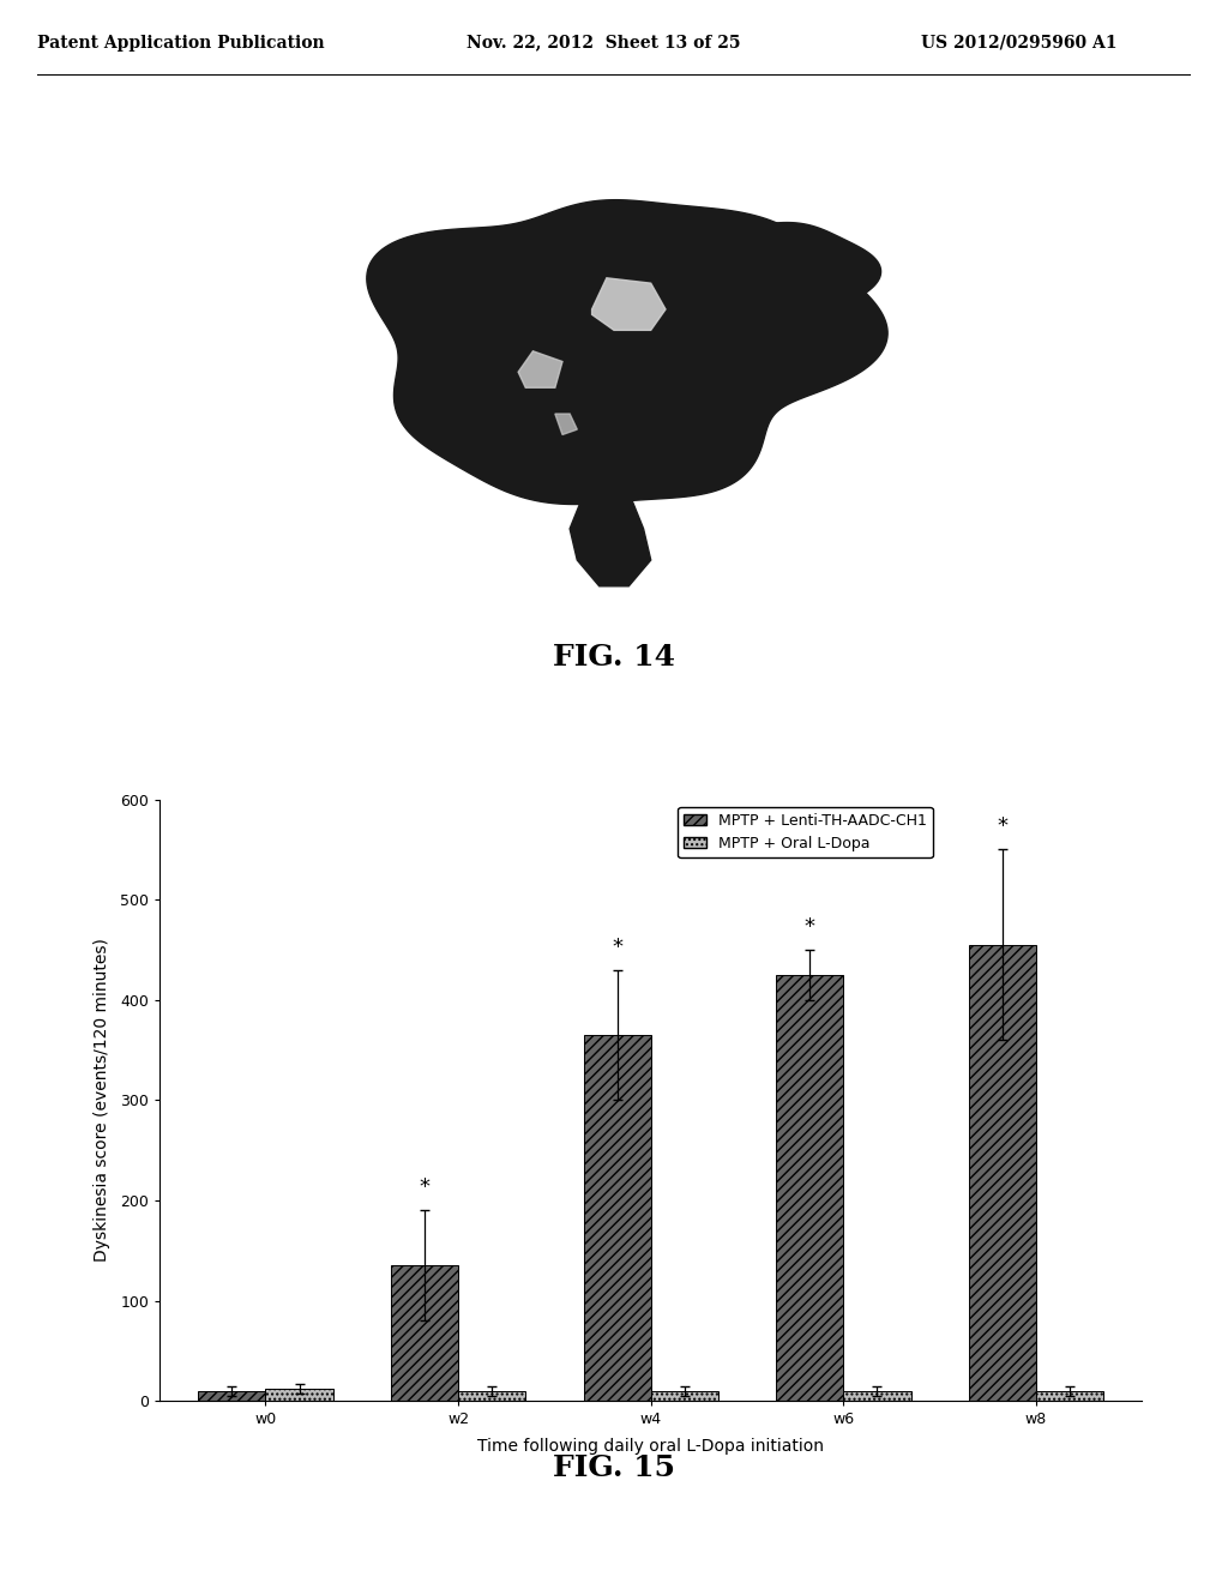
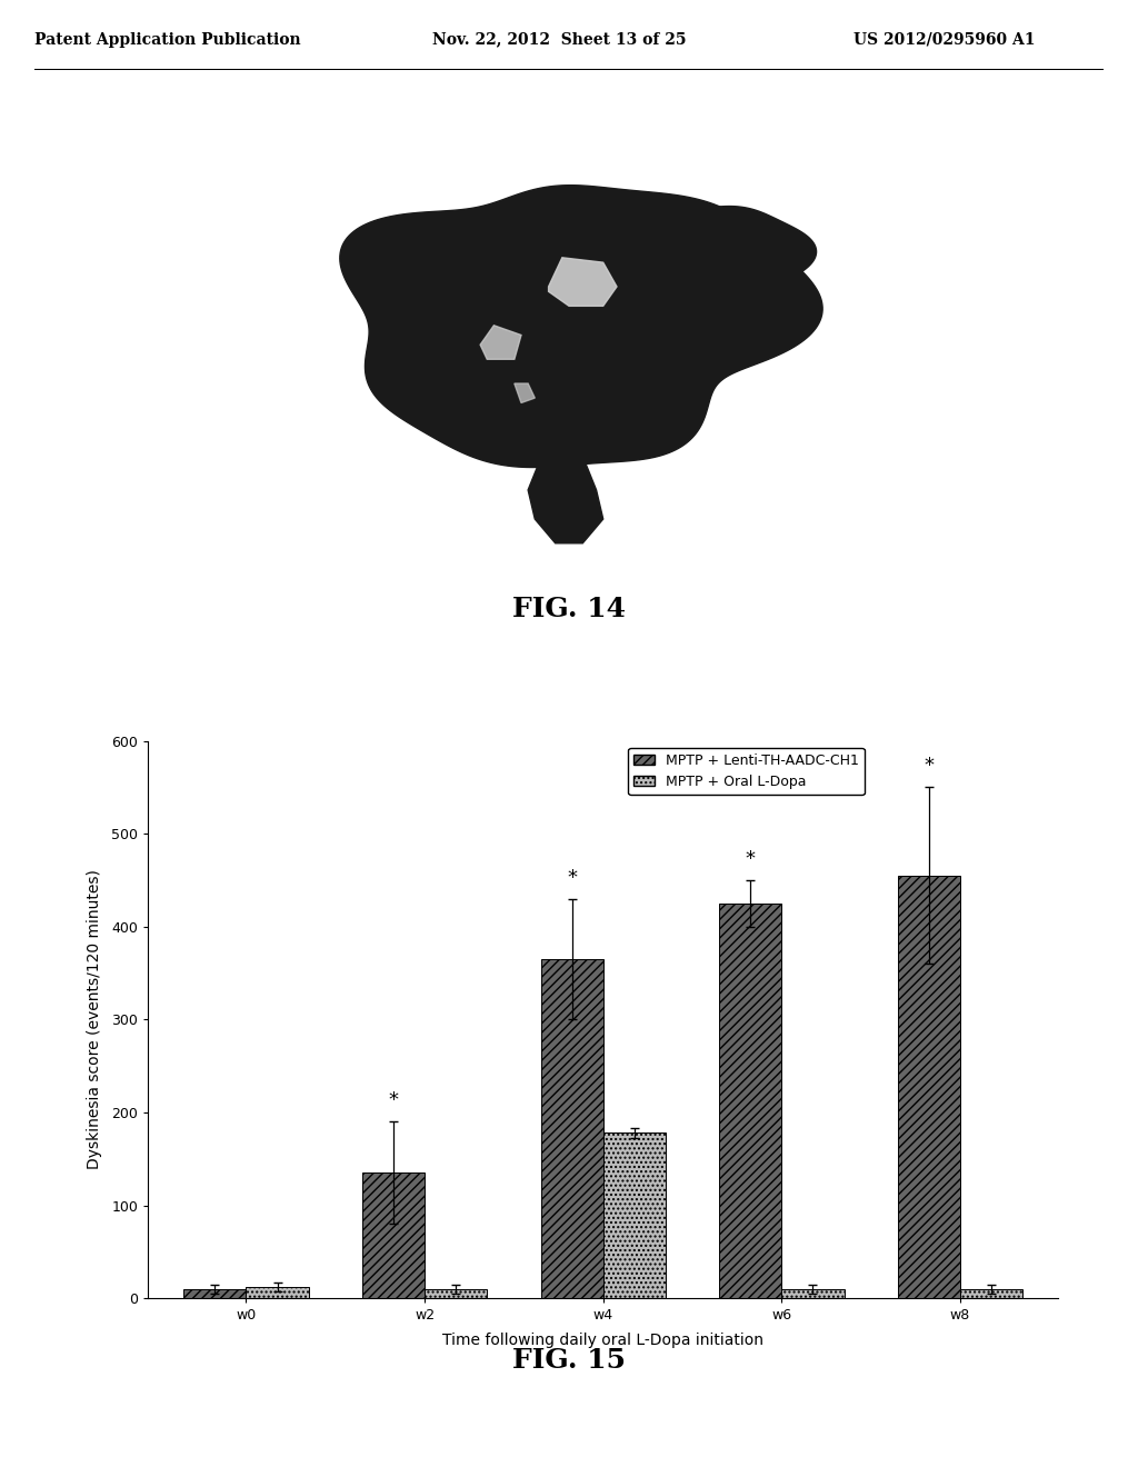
MPTP + Oral L-Dopa/w4: 10 -> 178
